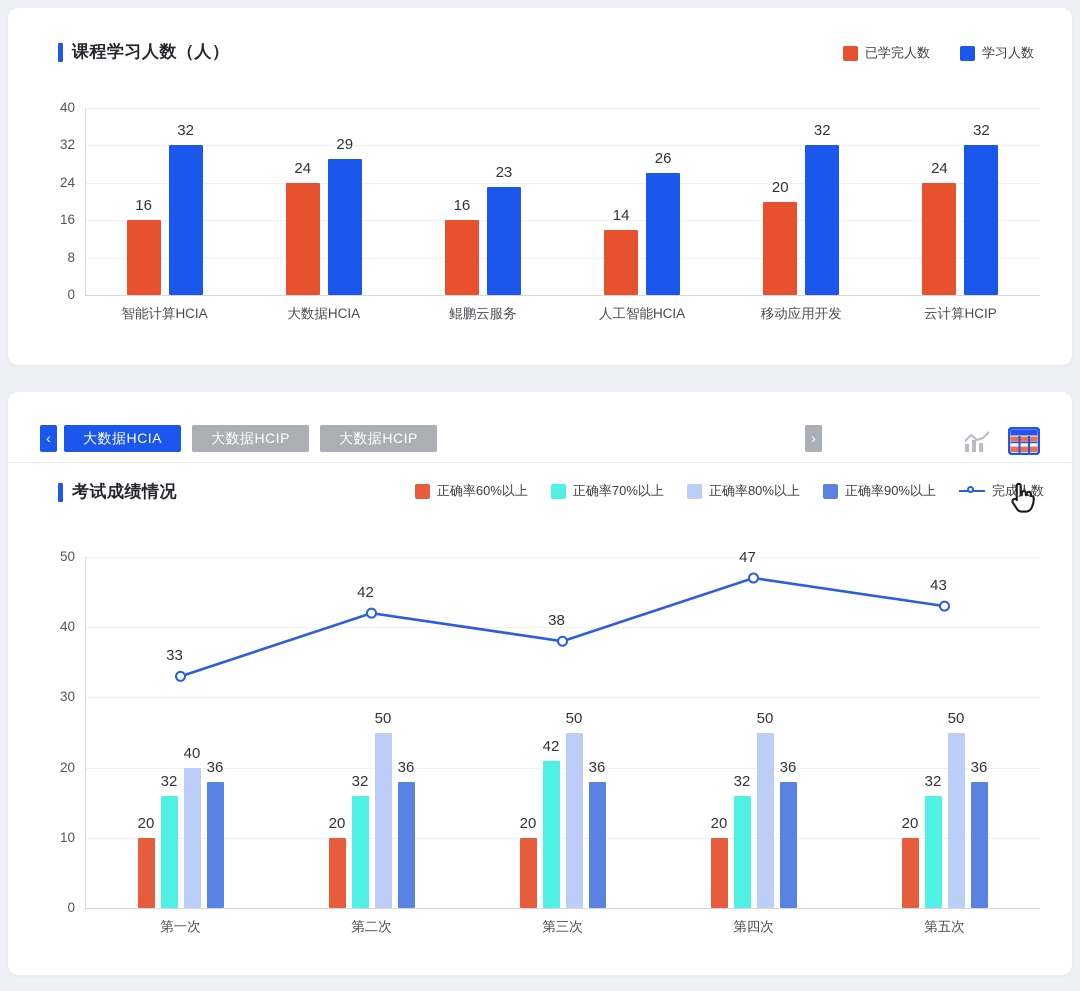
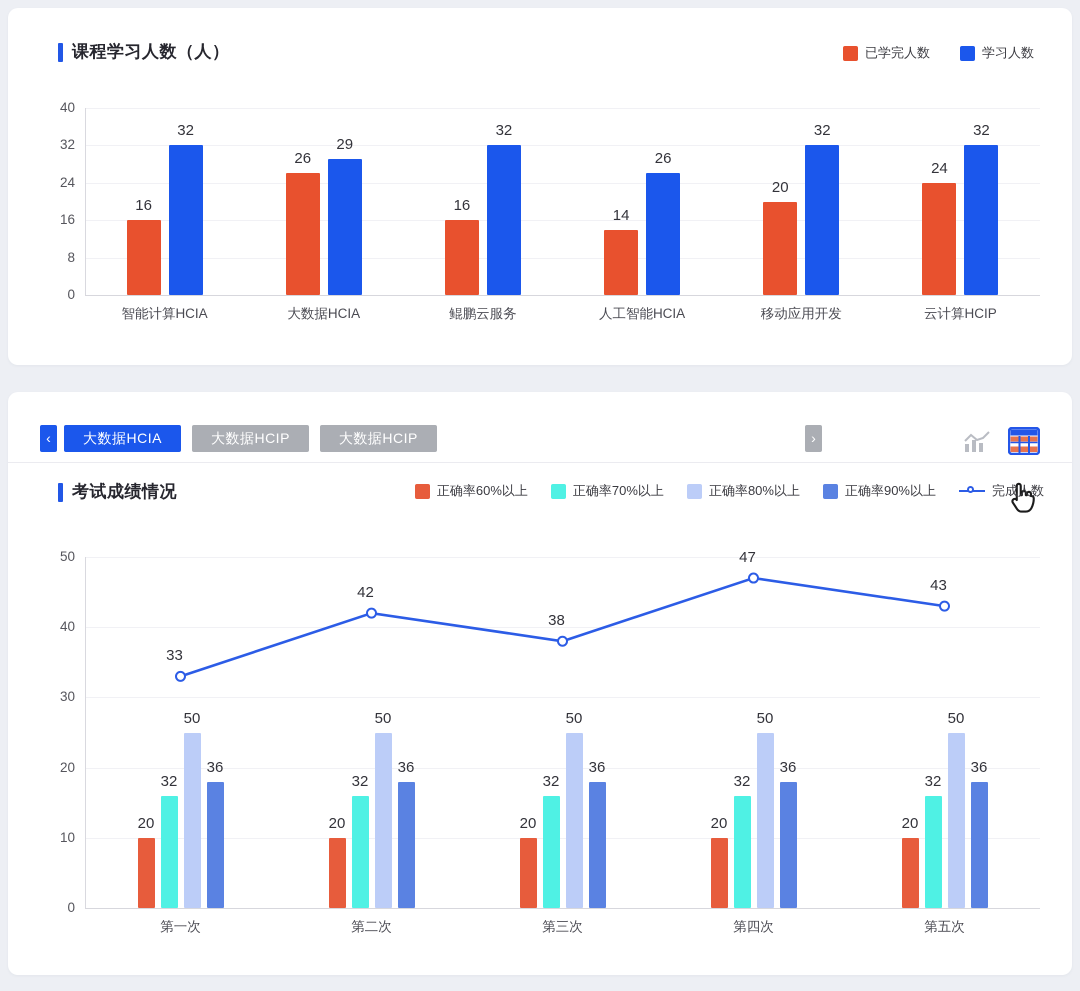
课程学习人数（人）/已学完人数/大数据HCIA: 24 -> 26
课程学习人数（人）/学习人数/鲲鹏云服务: 23 -> 32
考试成绩情况/正确率80%以上/第一次: 40 -> 50
考试成绩情况/正确率70%以上/第三次: 42 -> 32
